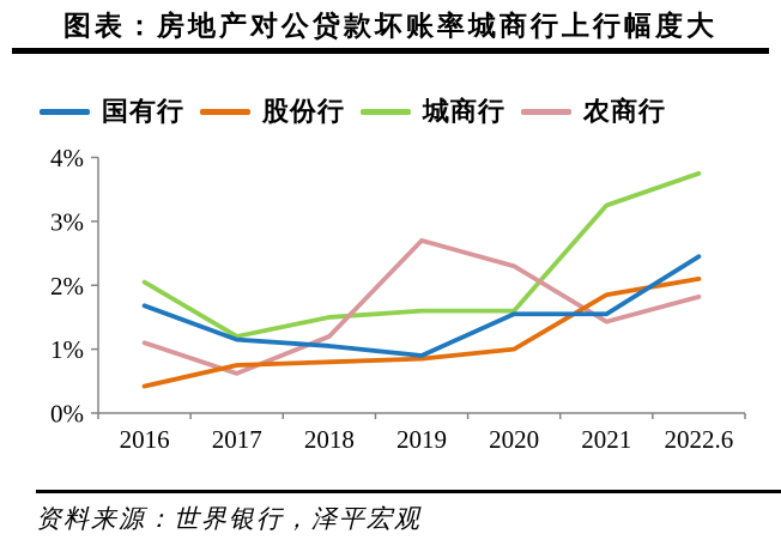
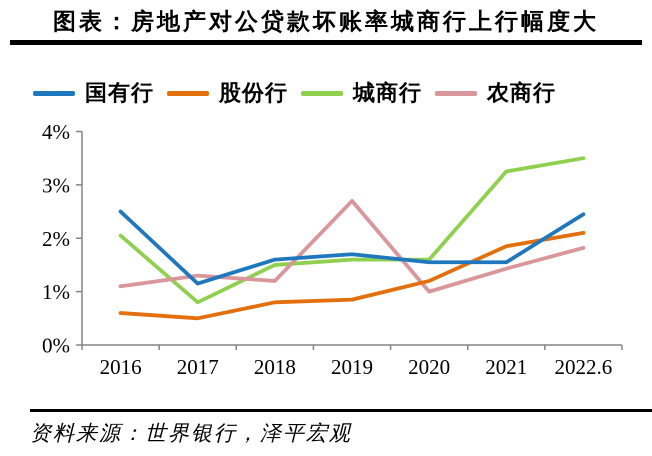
国有行/2016: 1.7% -> 2.5%
股份行/2016: 0.4% -> 0.6%
股份行/2017: 0.8% -> 0.5%
城商行/2017: 1.2% -> 0.8%
农商行/2017: 0.6% -> 1.3%
国有行/2018: 1.1% -> 1.6%
国有行/2019: 0.9% -> 1.7%
股份行/2020: 1.0% -> 1.2%
农商行/2020: 2.3% -> 1.0%
城商行/2022.6: 3.8% -> 3.5%
